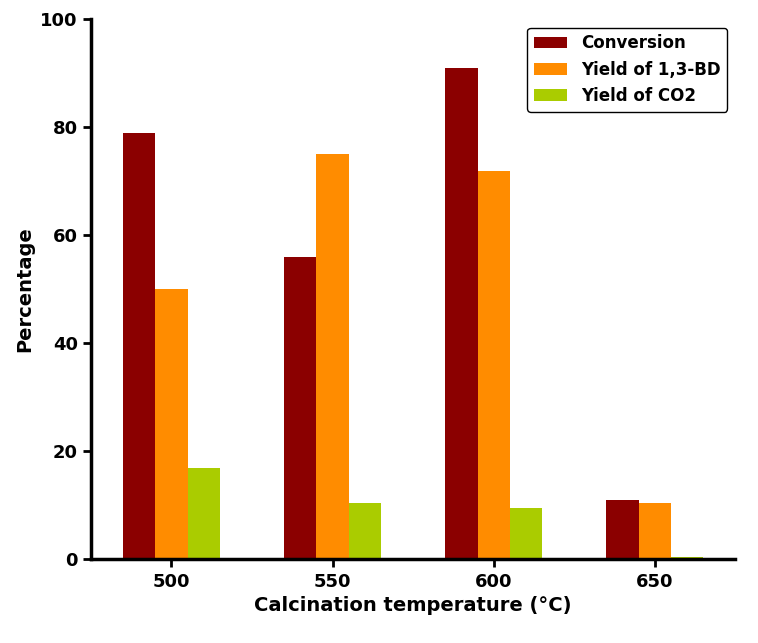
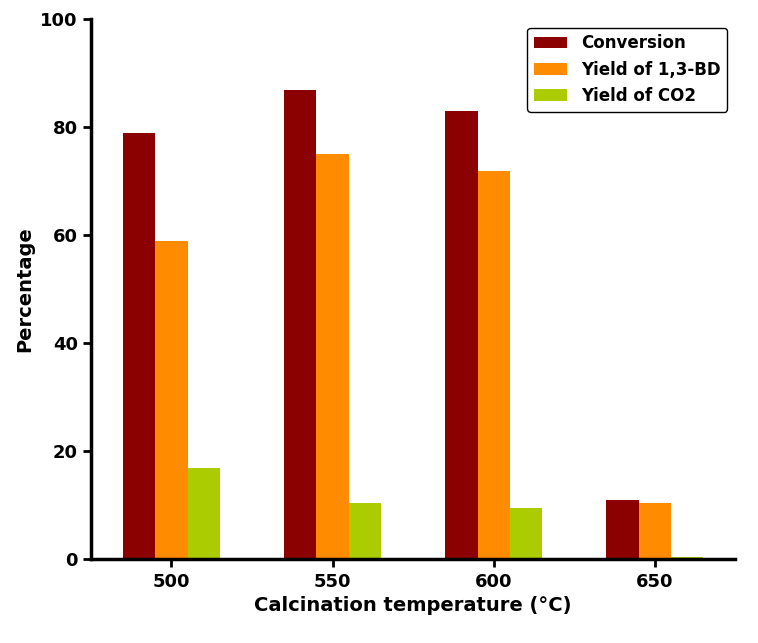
Yield of 1,3-BD/500: 50.0 -> 59.0
Conversion/550: 56 -> 87
Conversion/600: 91 -> 83
